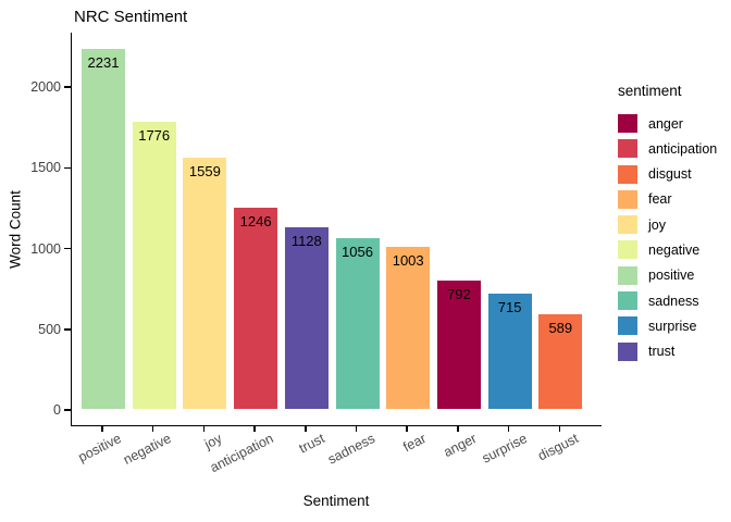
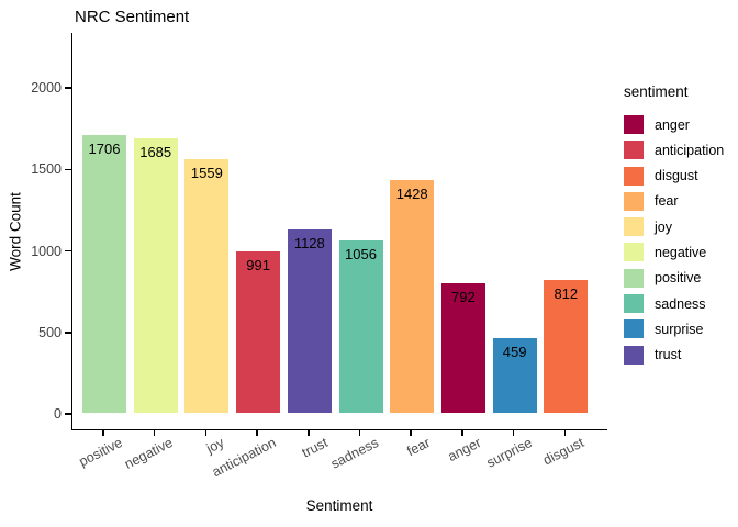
positive: 2231 -> 1706
negative: 1776 -> 1685
anticipation: 1246 -> 991
fear: 1003 -> 1428
surprise: 715 -> 459
disgust: 589 -> 812
